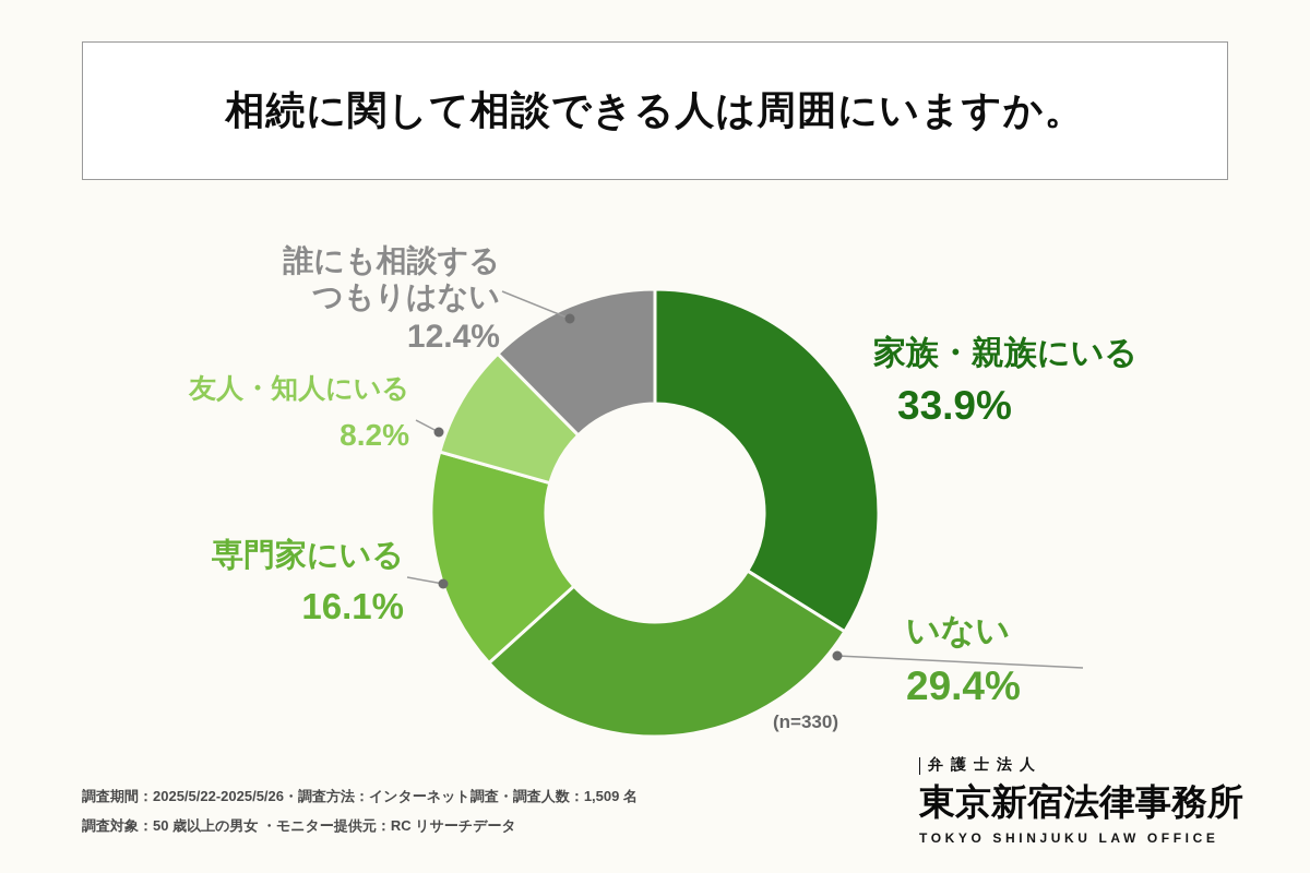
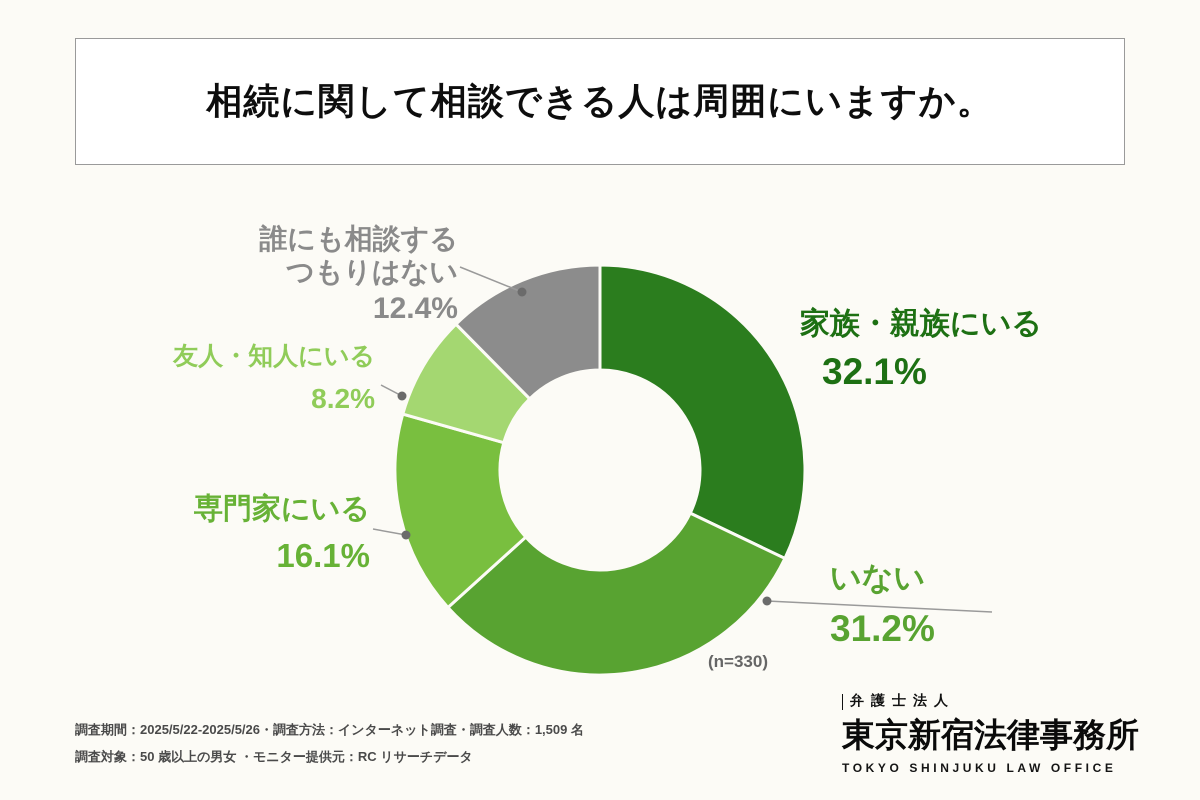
家族・親族にいる: 33.9% -> 32.1%
いない: 29.4% -> 31.2%
